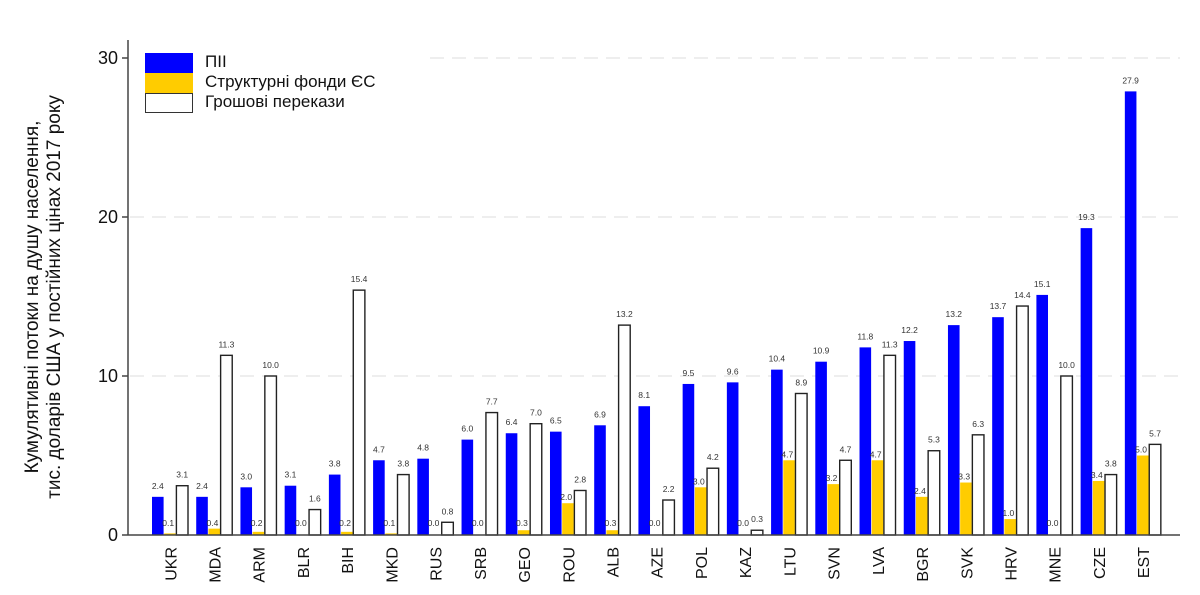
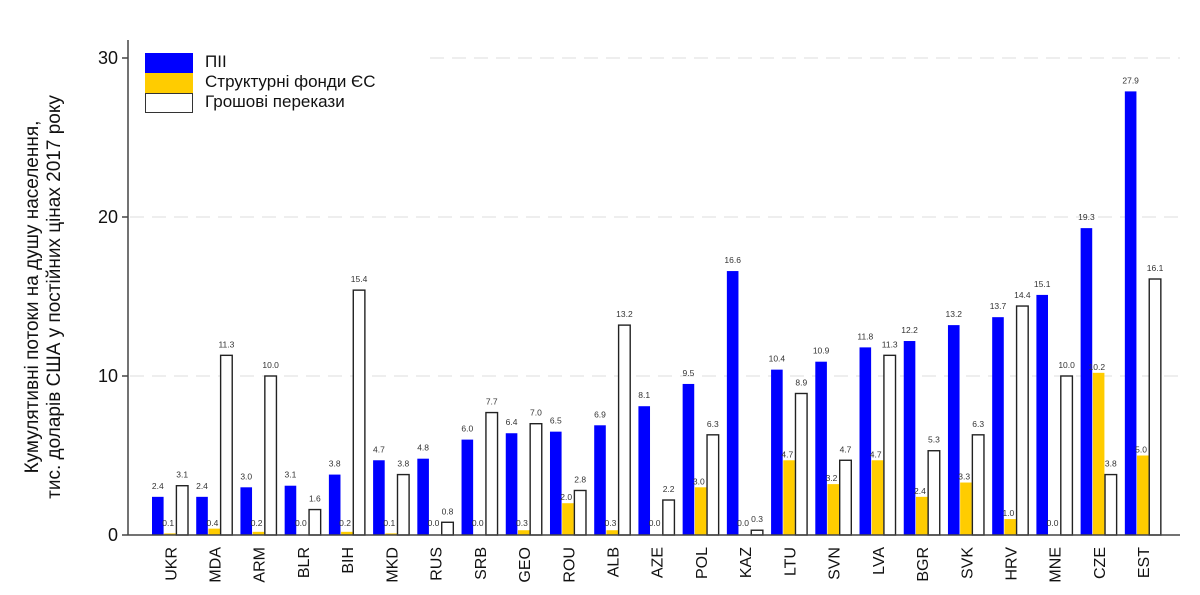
Грошові перекази/POL: 4.2 -> 6.3
ПІІ/KAZ: 9.6 -> 16.6
Структурні фонди ЄС/CZE: 3.4 -> 10.2
Грошові перекази/EST: 5.7 -> 16.1
